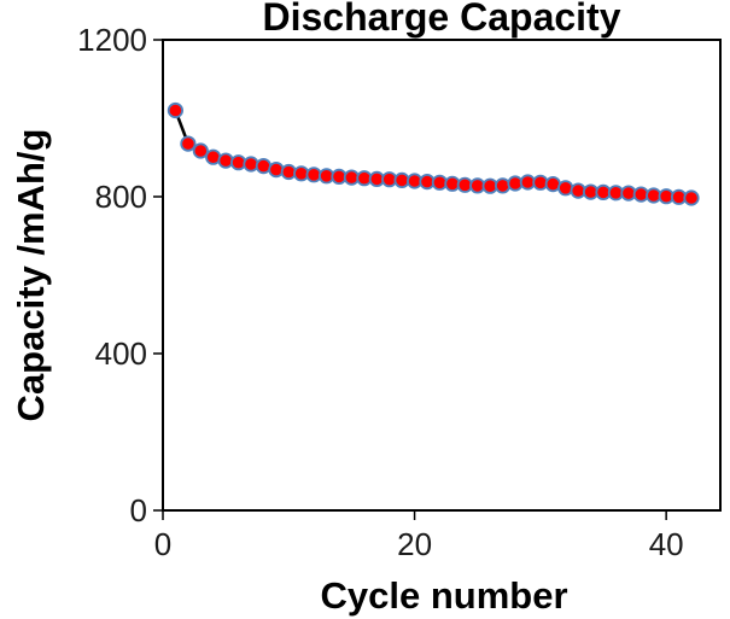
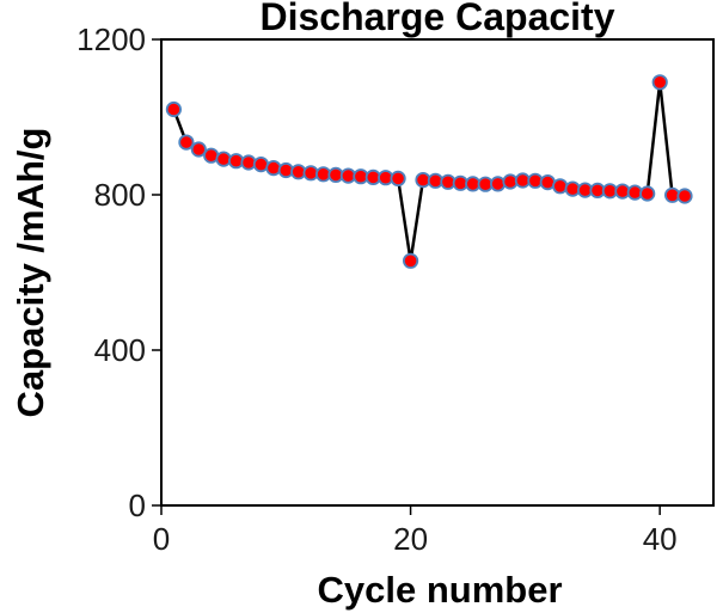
20: 840 -> 630
40: 800 -> 1090
